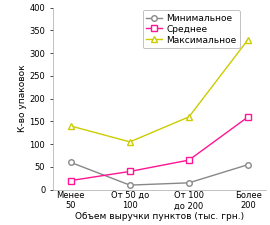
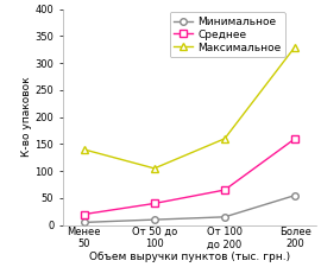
Минимальное/Менее 50: 60 -> 5
